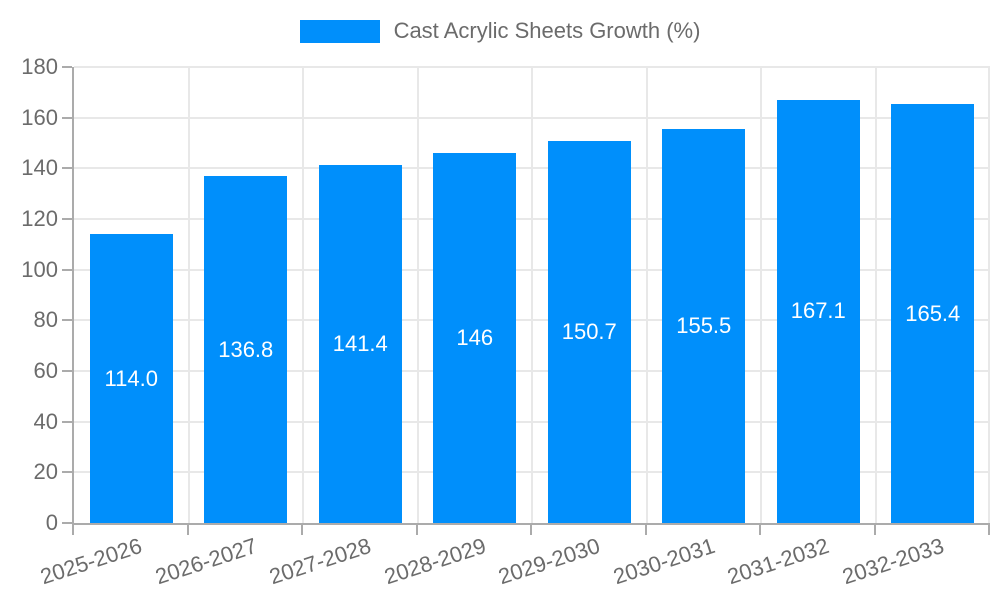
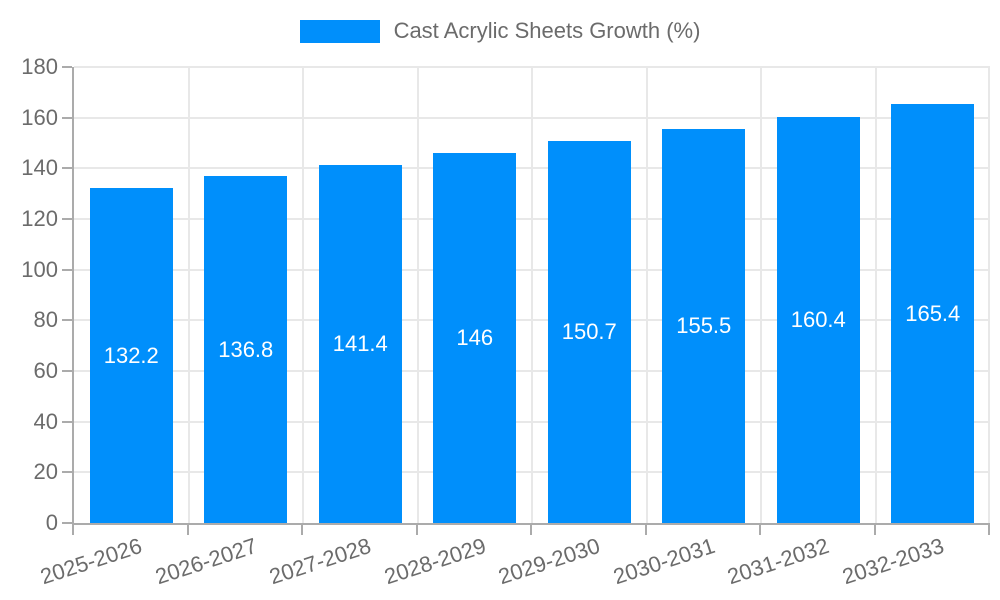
2025-2026: 114.0 -> 132.2
2031-2032: 167.1 -> 160.4
